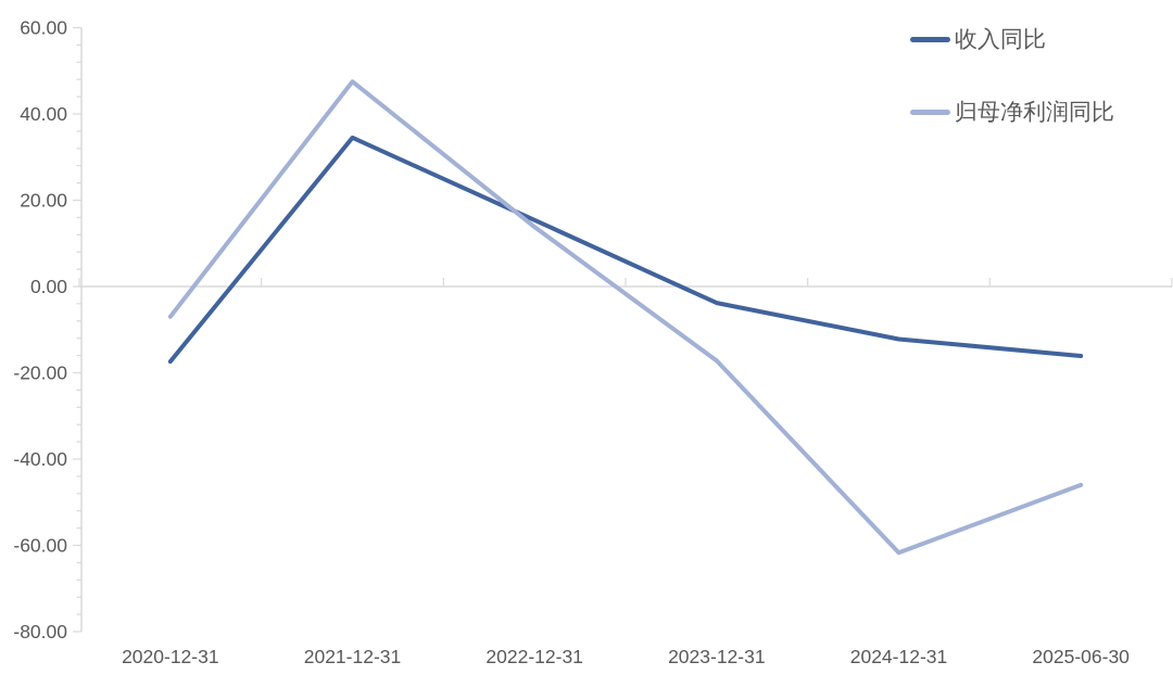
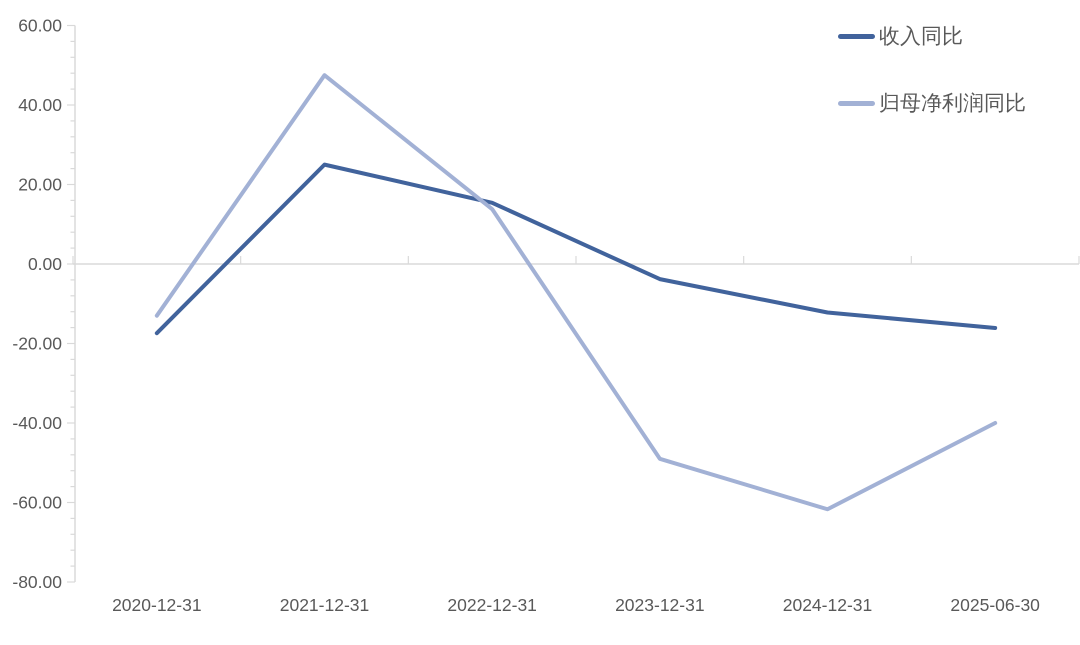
归母净利润同比/2020-12-31: -7 -> -13
收入同比/2021-12-31: 34 -> 25
归母净利润同比/2023-12-31: -17 -> -49
归母净利润同比/2025-06-30: -46 -> -40
